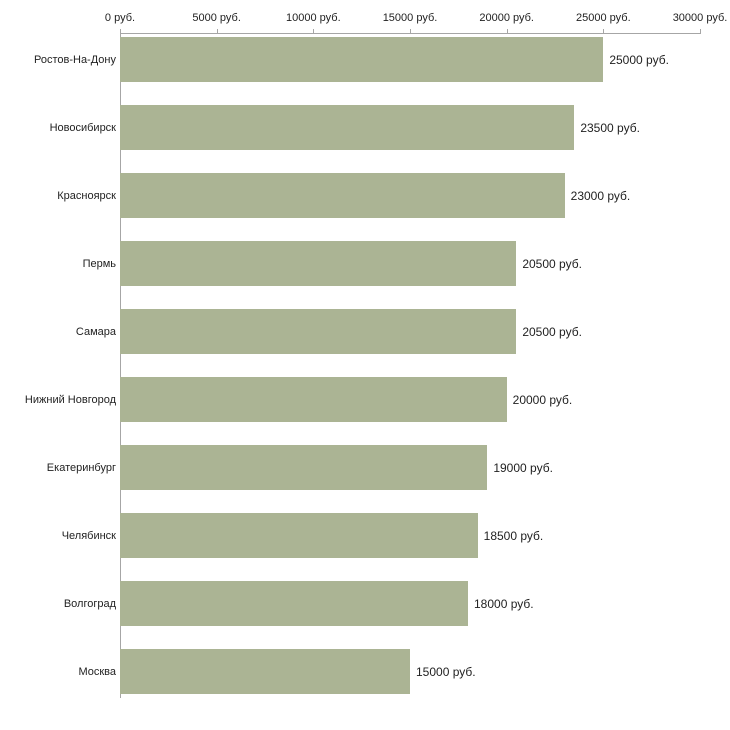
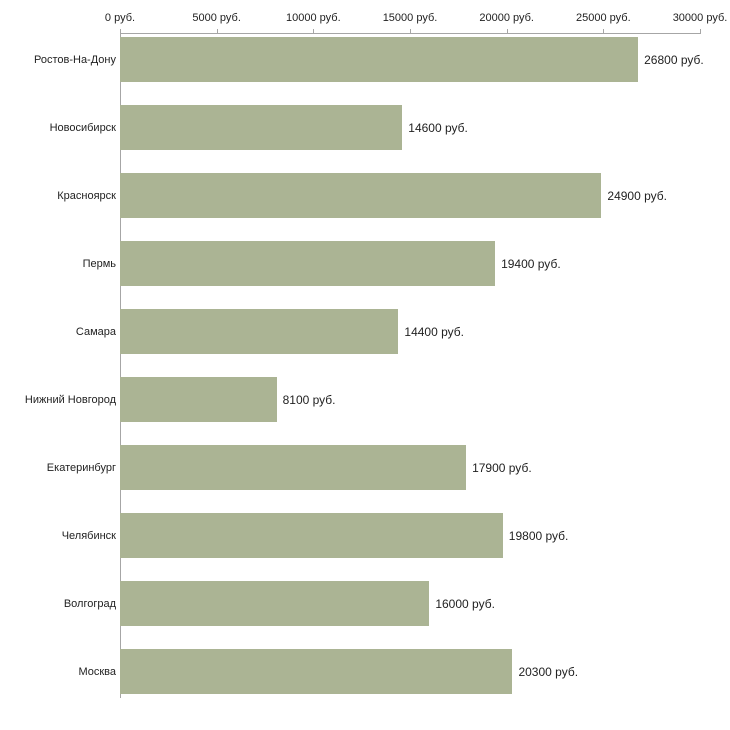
Ростов-На-Дону: 25000 -> 26800
Новосибирск: 23500 -> 14600
Красноярск: 23000 -> 24900
Пермь: 20500 -> 19400
Самара: 20500 -> 14400
Нижний Новгород: 20000 -> 8100
Екатеринбург: 19000 -> 17900
Челябинск: 18500 -> 19800
Волгоград: 18000 -> 16000
Москва: 15000 -> 20300
